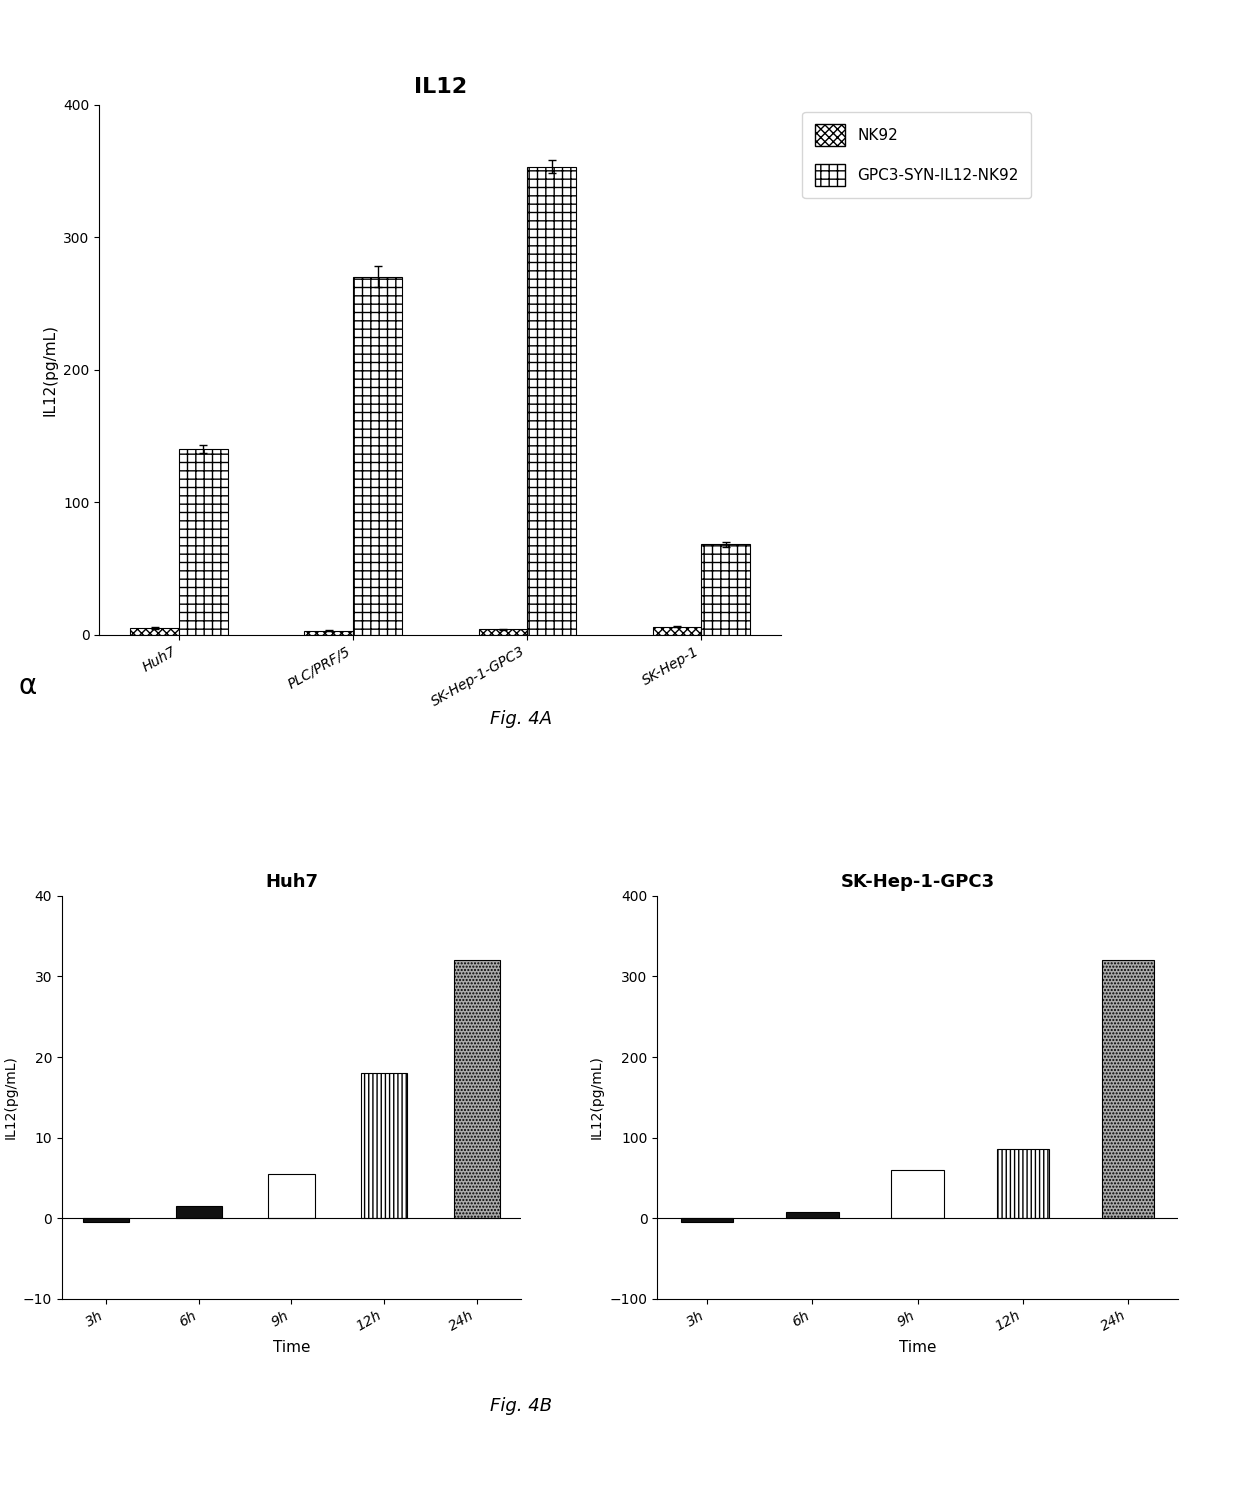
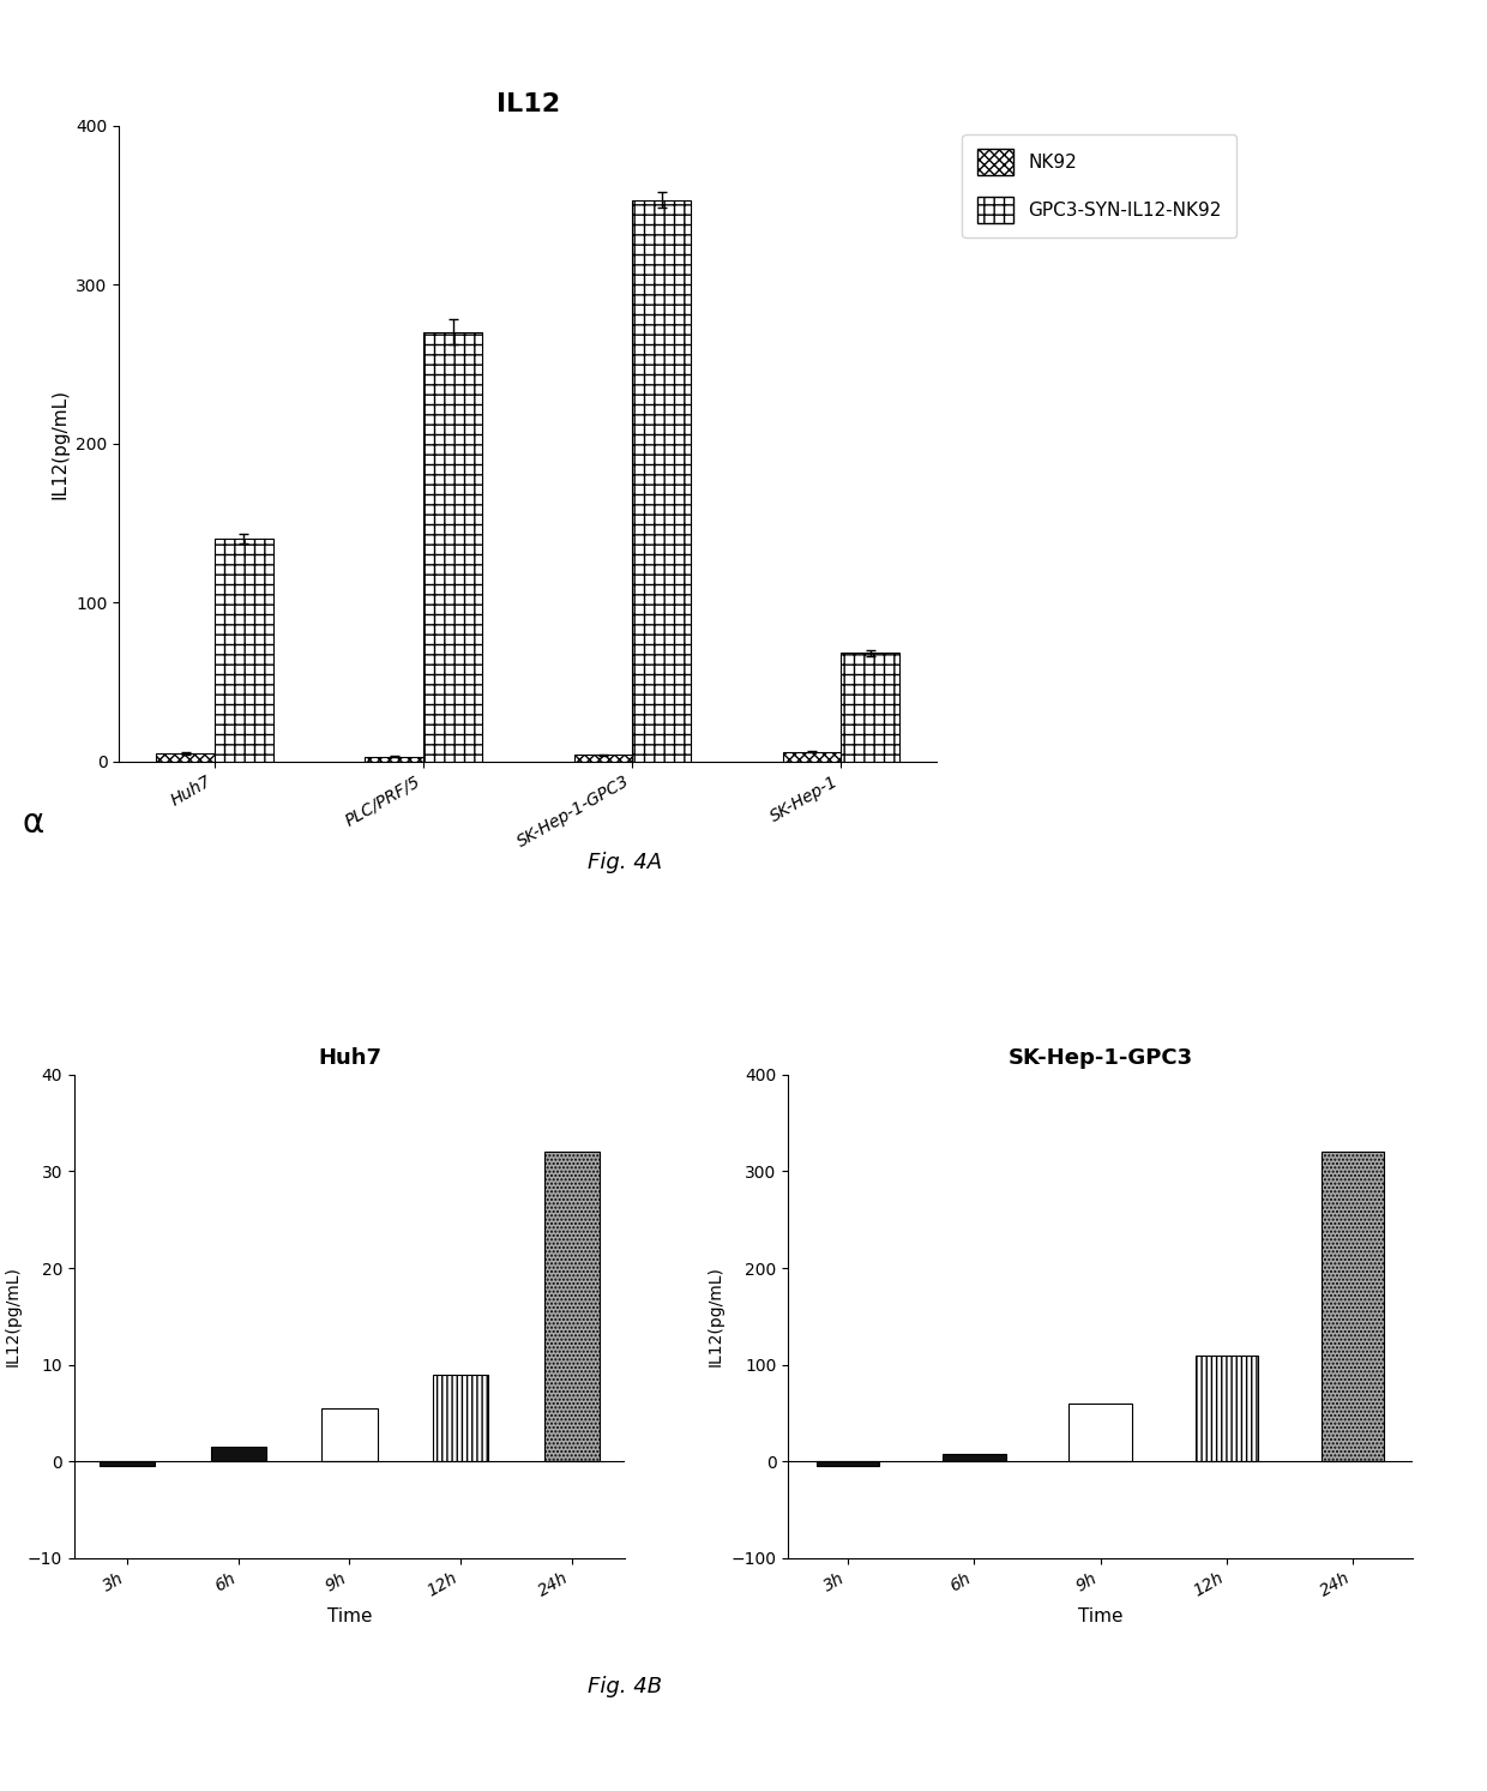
Huh7/12h: 18.0 -> 9.0
SK-Hep-1-GPC3/12h: 86 -> 110
